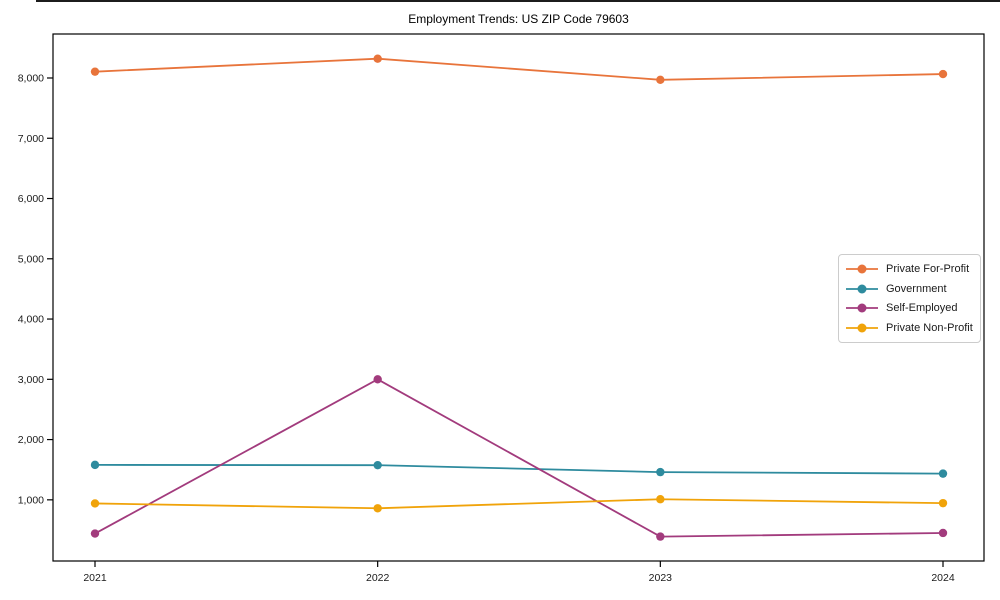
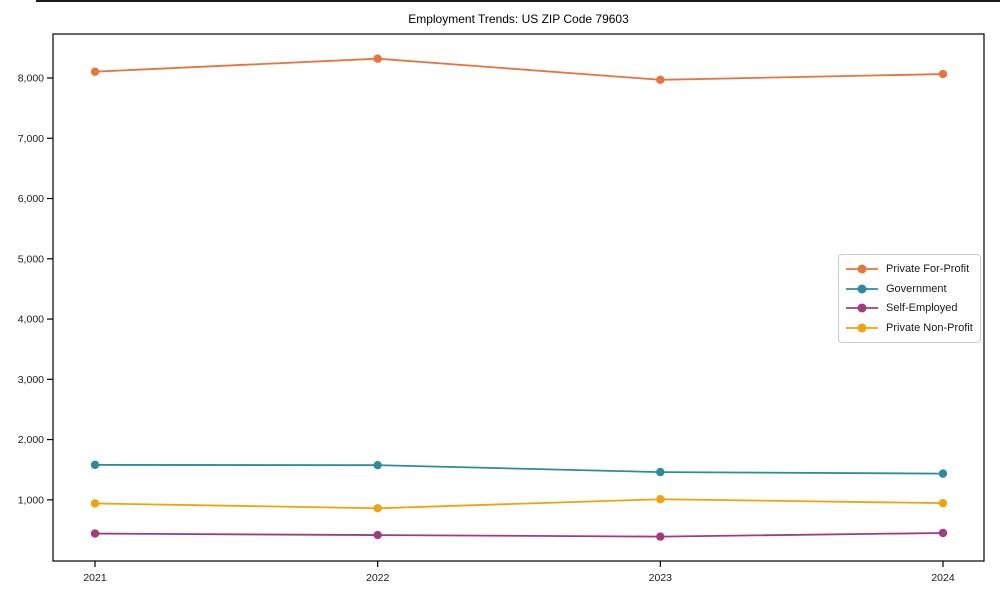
Self-Employed/2022: 3000 -> 400
